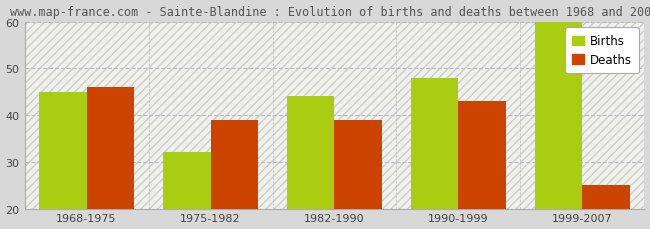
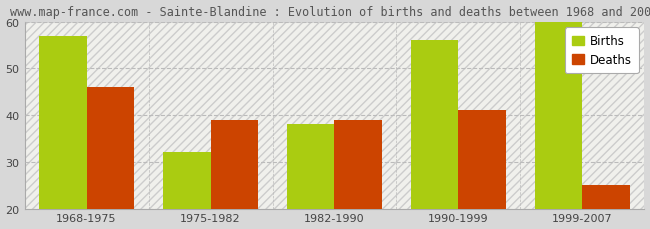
Births/1968-1975: 45 -> 57
Births/1982-1990: 44 -> 38
Births/1990-1999: 48 -> 56
Deaths/1990-1999: 43 -> 41
